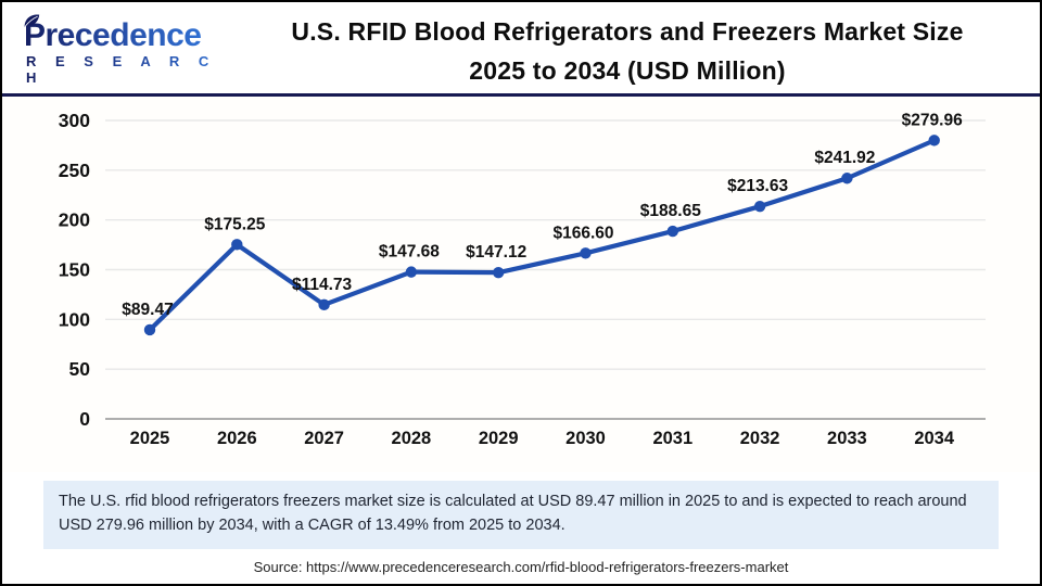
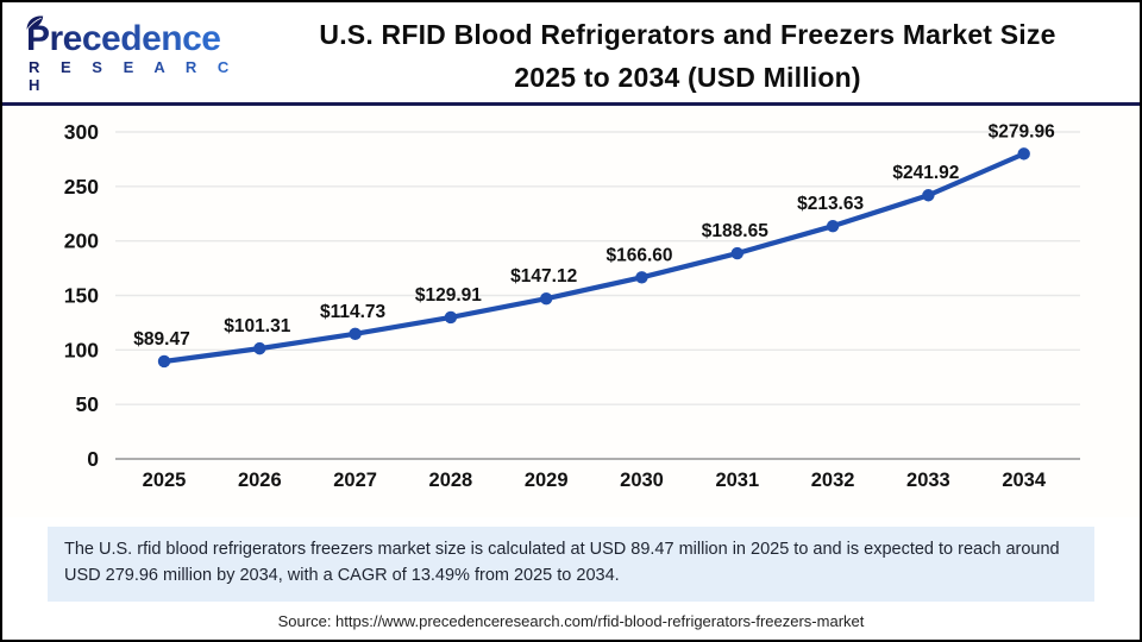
2026: $175.25 -> $101.31
2028: $147.68 -> $129.91
